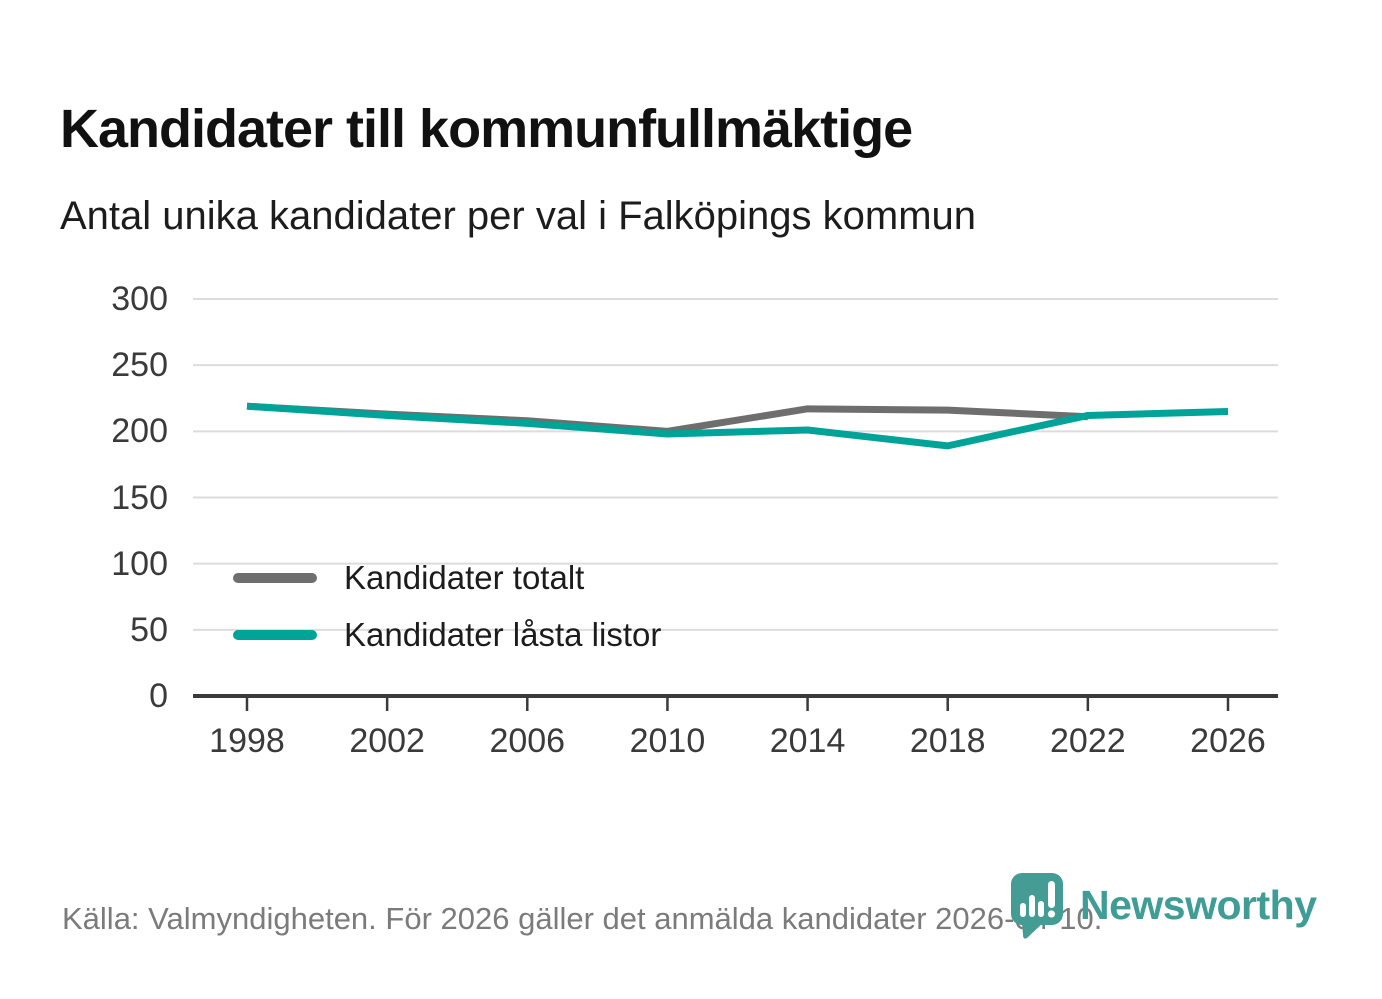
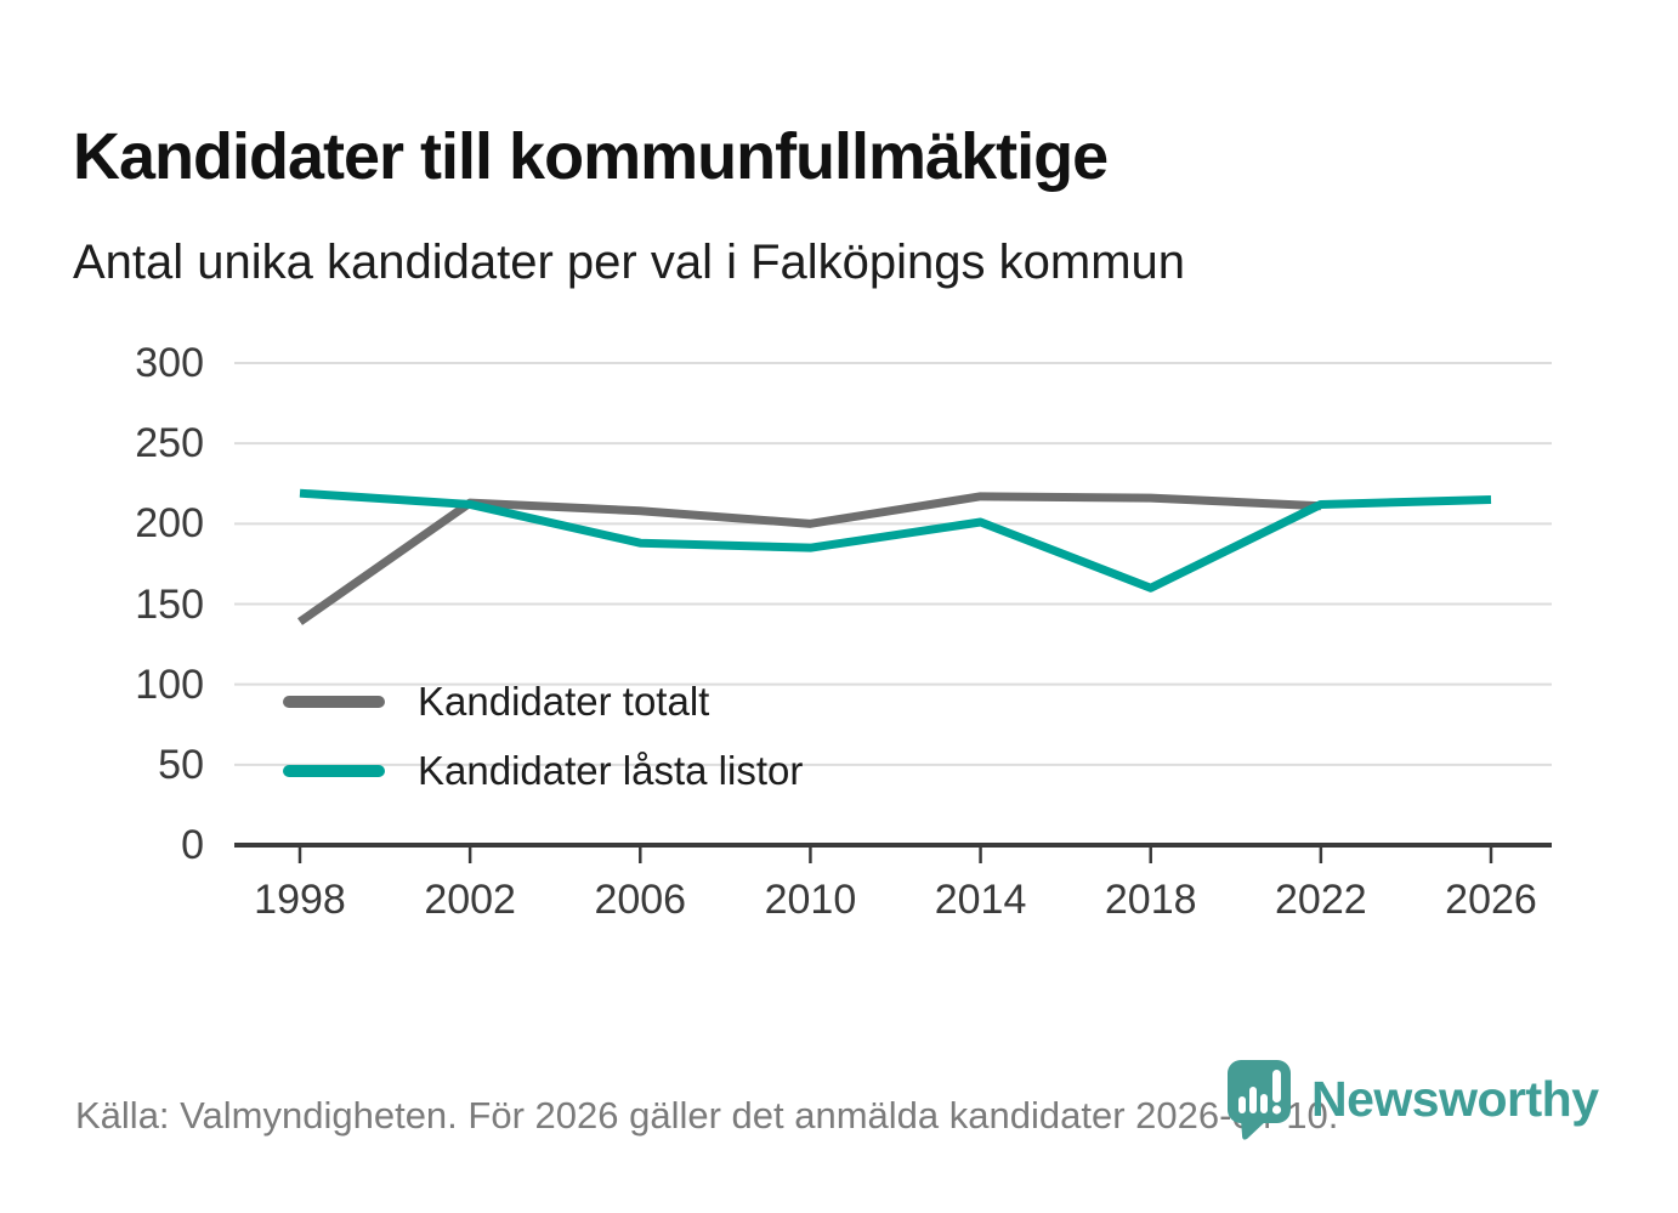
Kandidater totalt/1998: 219 -> 139
Kandidater låsta listor/2006: 206 -> 188
Kandidater låsta listor/2010: 198 -> 185
Kandidater låsta listor/2018: 189 -> 160
